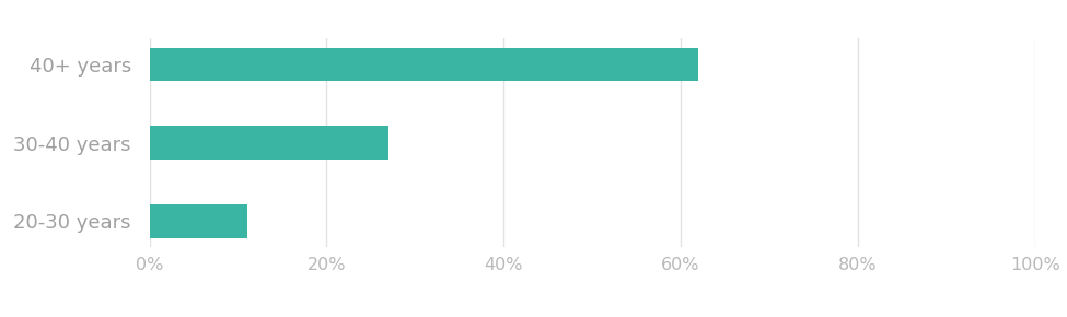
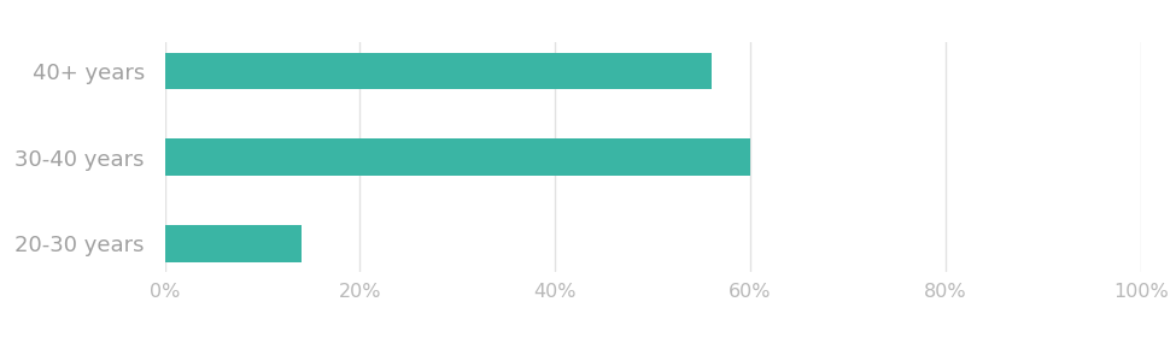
40+ years: 62% -> 56%
30-40 years: 27% -> 60%
20-30 years: 11% -> 14%
